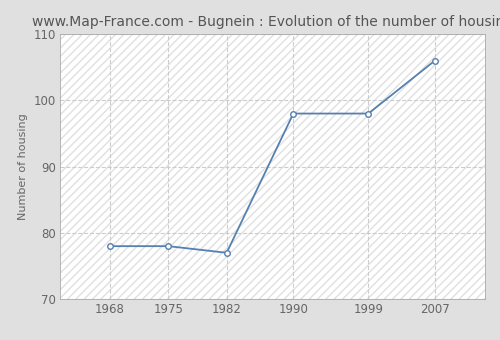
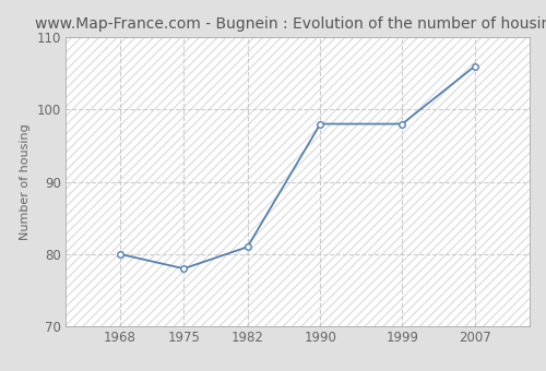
1968: 78 -> 80
1982: 77 -> 81
